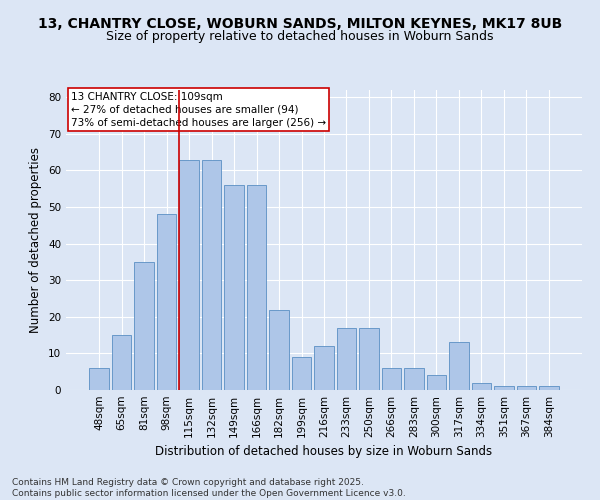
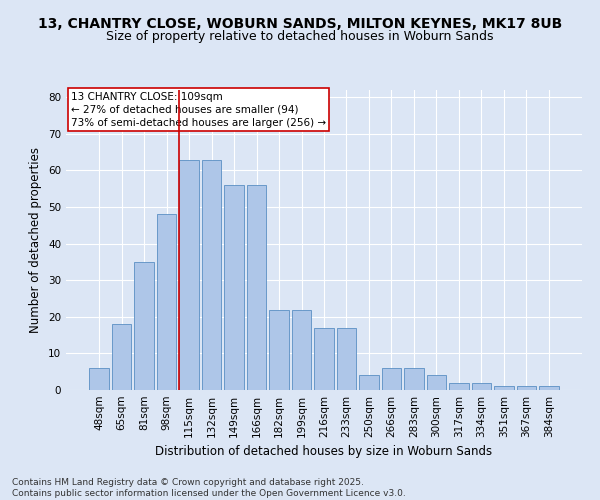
65sqm: 15 -> 18
199sqm: 9 -> 22
216sqm: 12 -> 17
250sqm: 17 -> 4
317sqm: 13 -> 2
